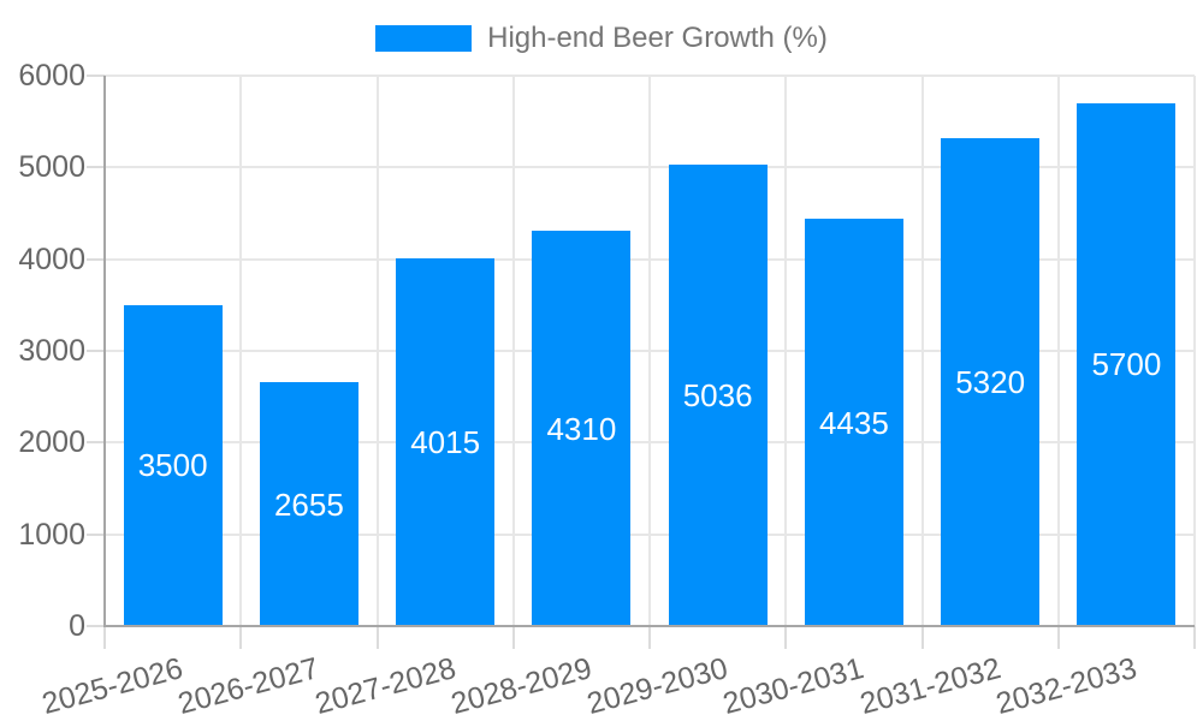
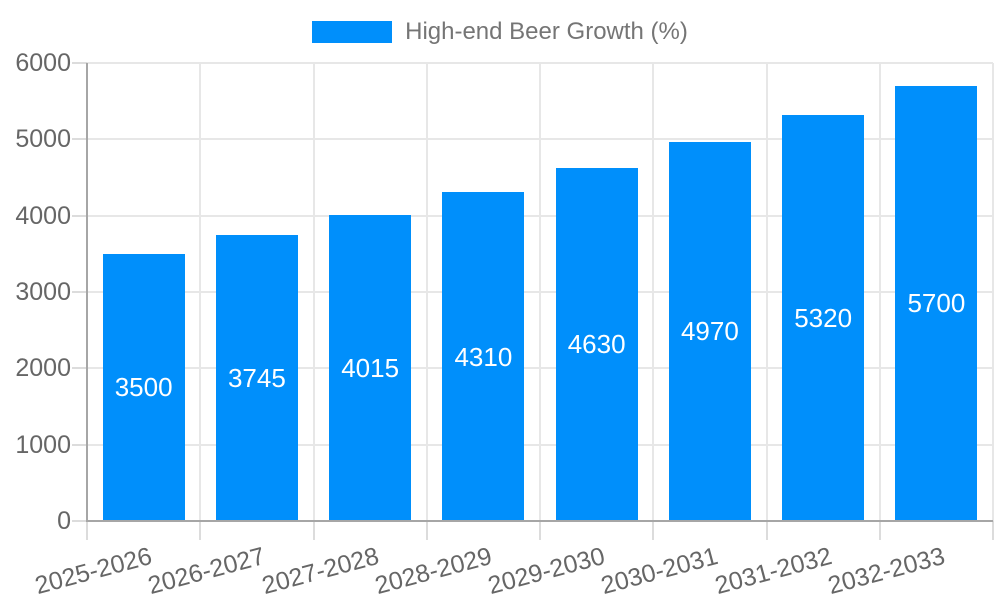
2026-2027: 2655 -> 3745
2029-2030: 5036 -> 4630
2030-2031: 4435 -> 4970
